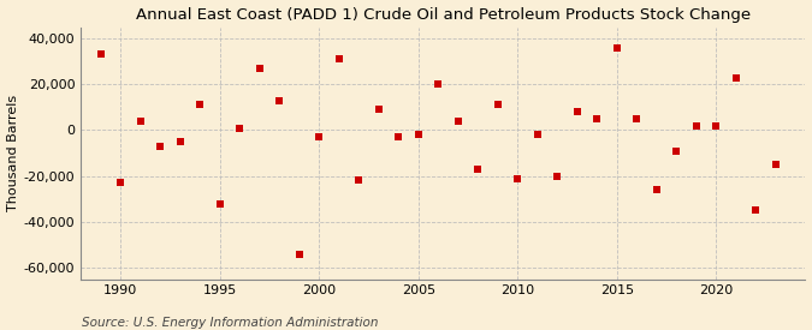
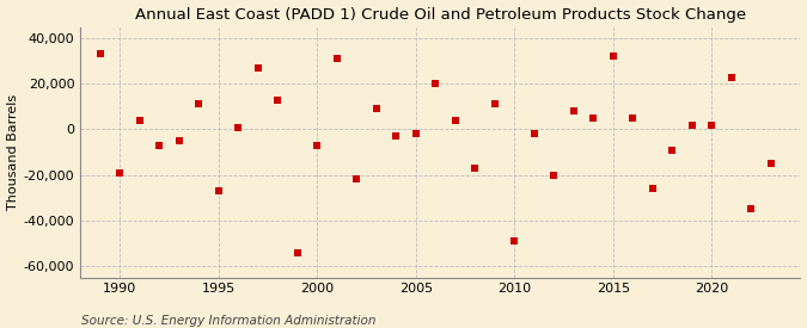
1990: -23,000 -> -19,000
1995: -32,000 -> -27,000
2000: -3,000 -> -7,000
2010: -21,000 -> -49,000
2015: 36,000 -> 32,000
